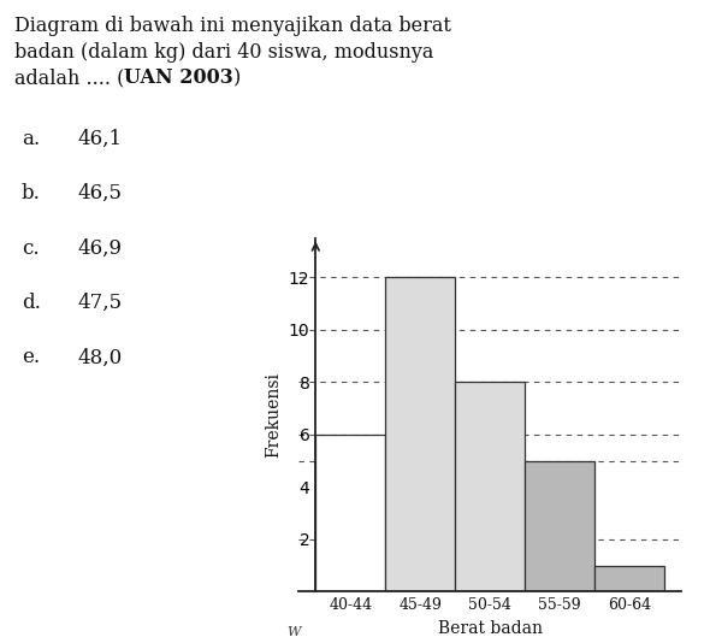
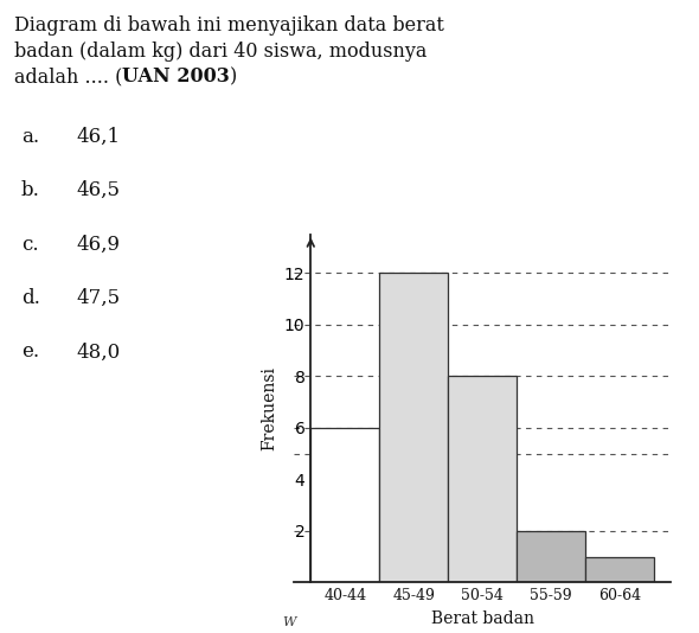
55-59: 5 -> 2
